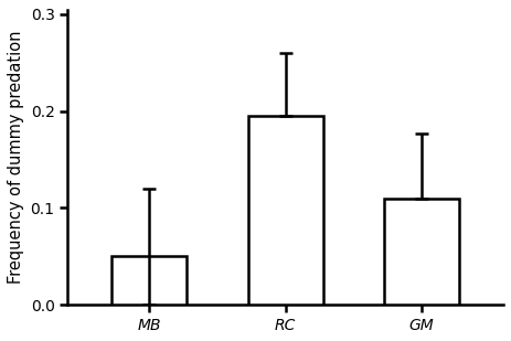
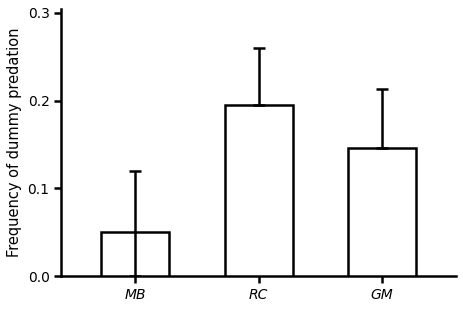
GM: 0.110 -> 0.146
